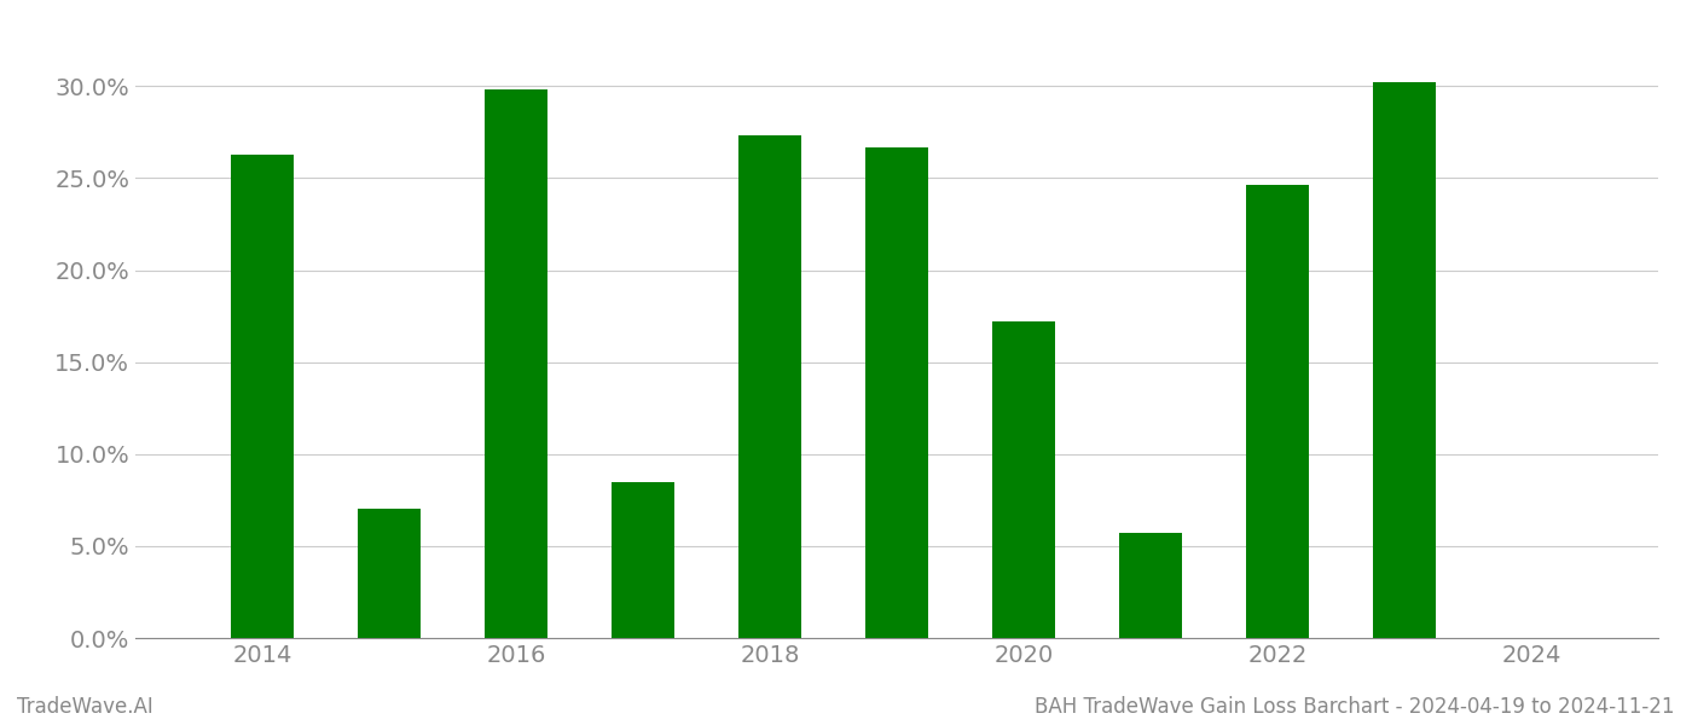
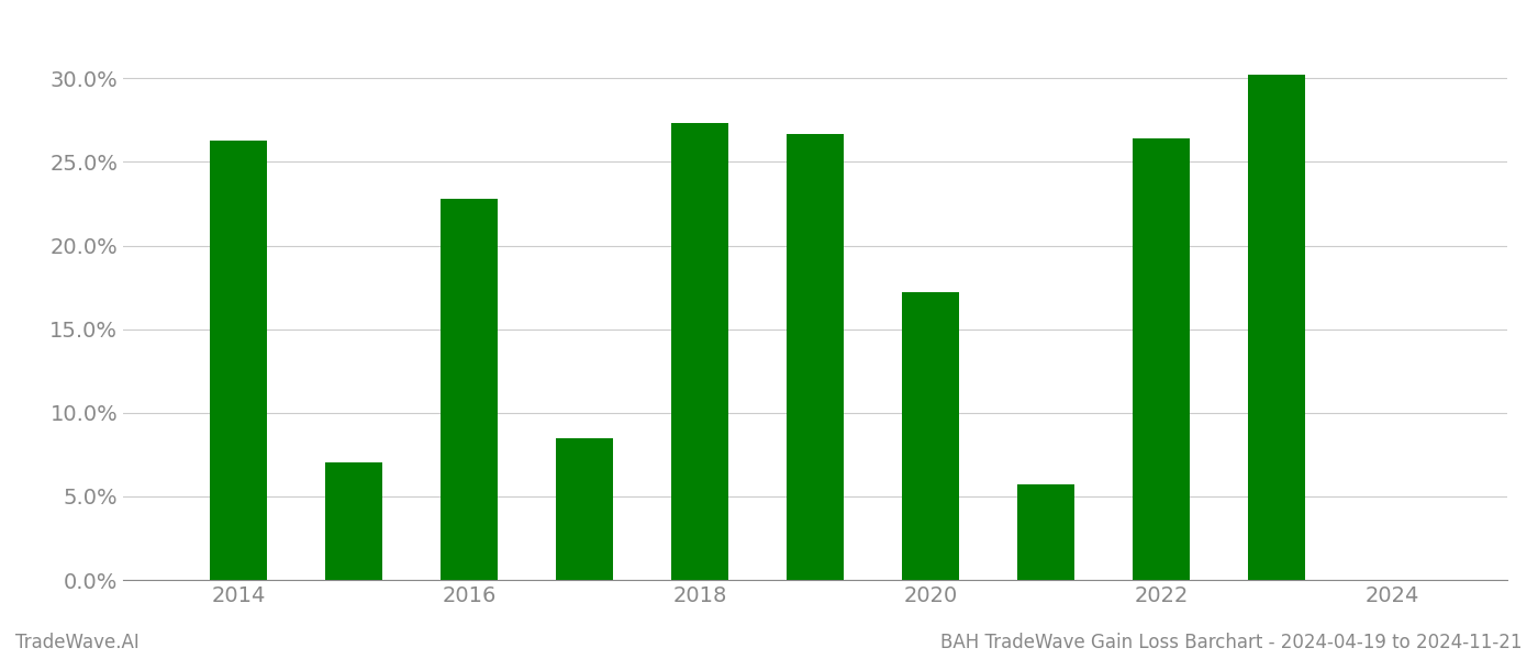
2016: 29.8% -> 22.8%
2022: 24.6% -> 26.4%
